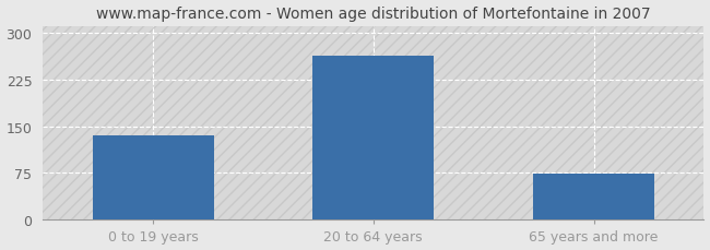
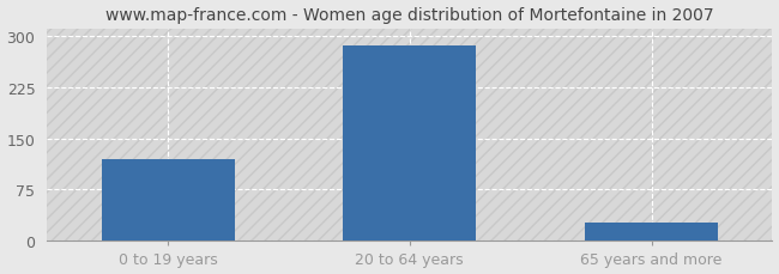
0 to 19 years: 136 -> 120
20 to 64 years: 262 -> 286
65 years and more: 74 -> 27
